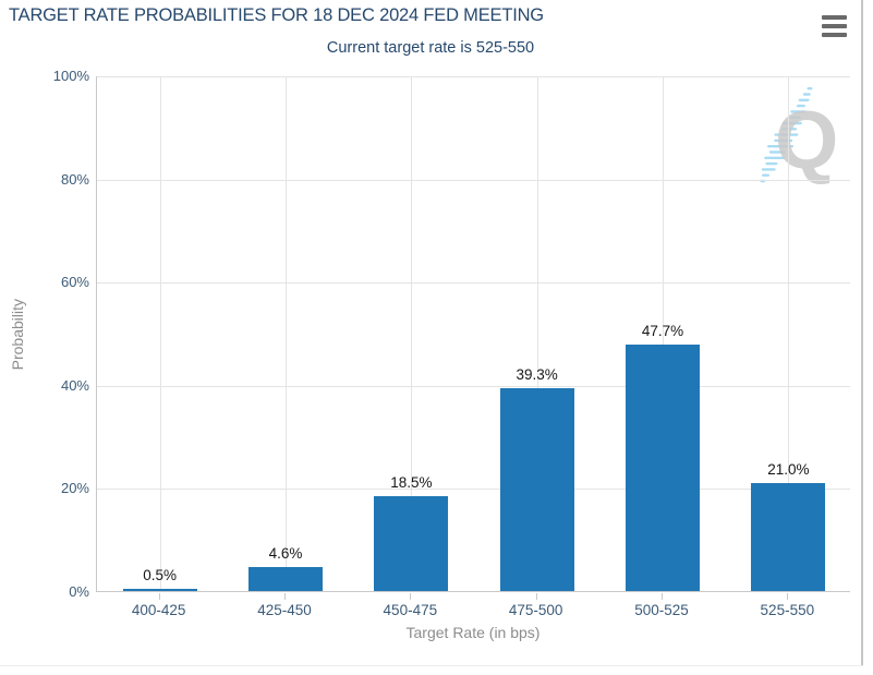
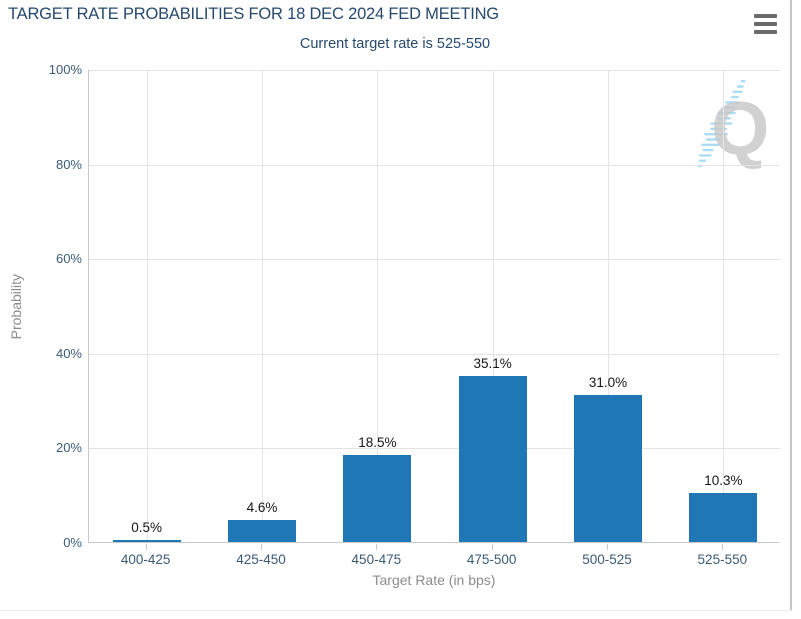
475-500: 39.3% -> 35.1%
500-525: 47.7% -> 31.0%
525-550: 21.0% -> 10.3%
